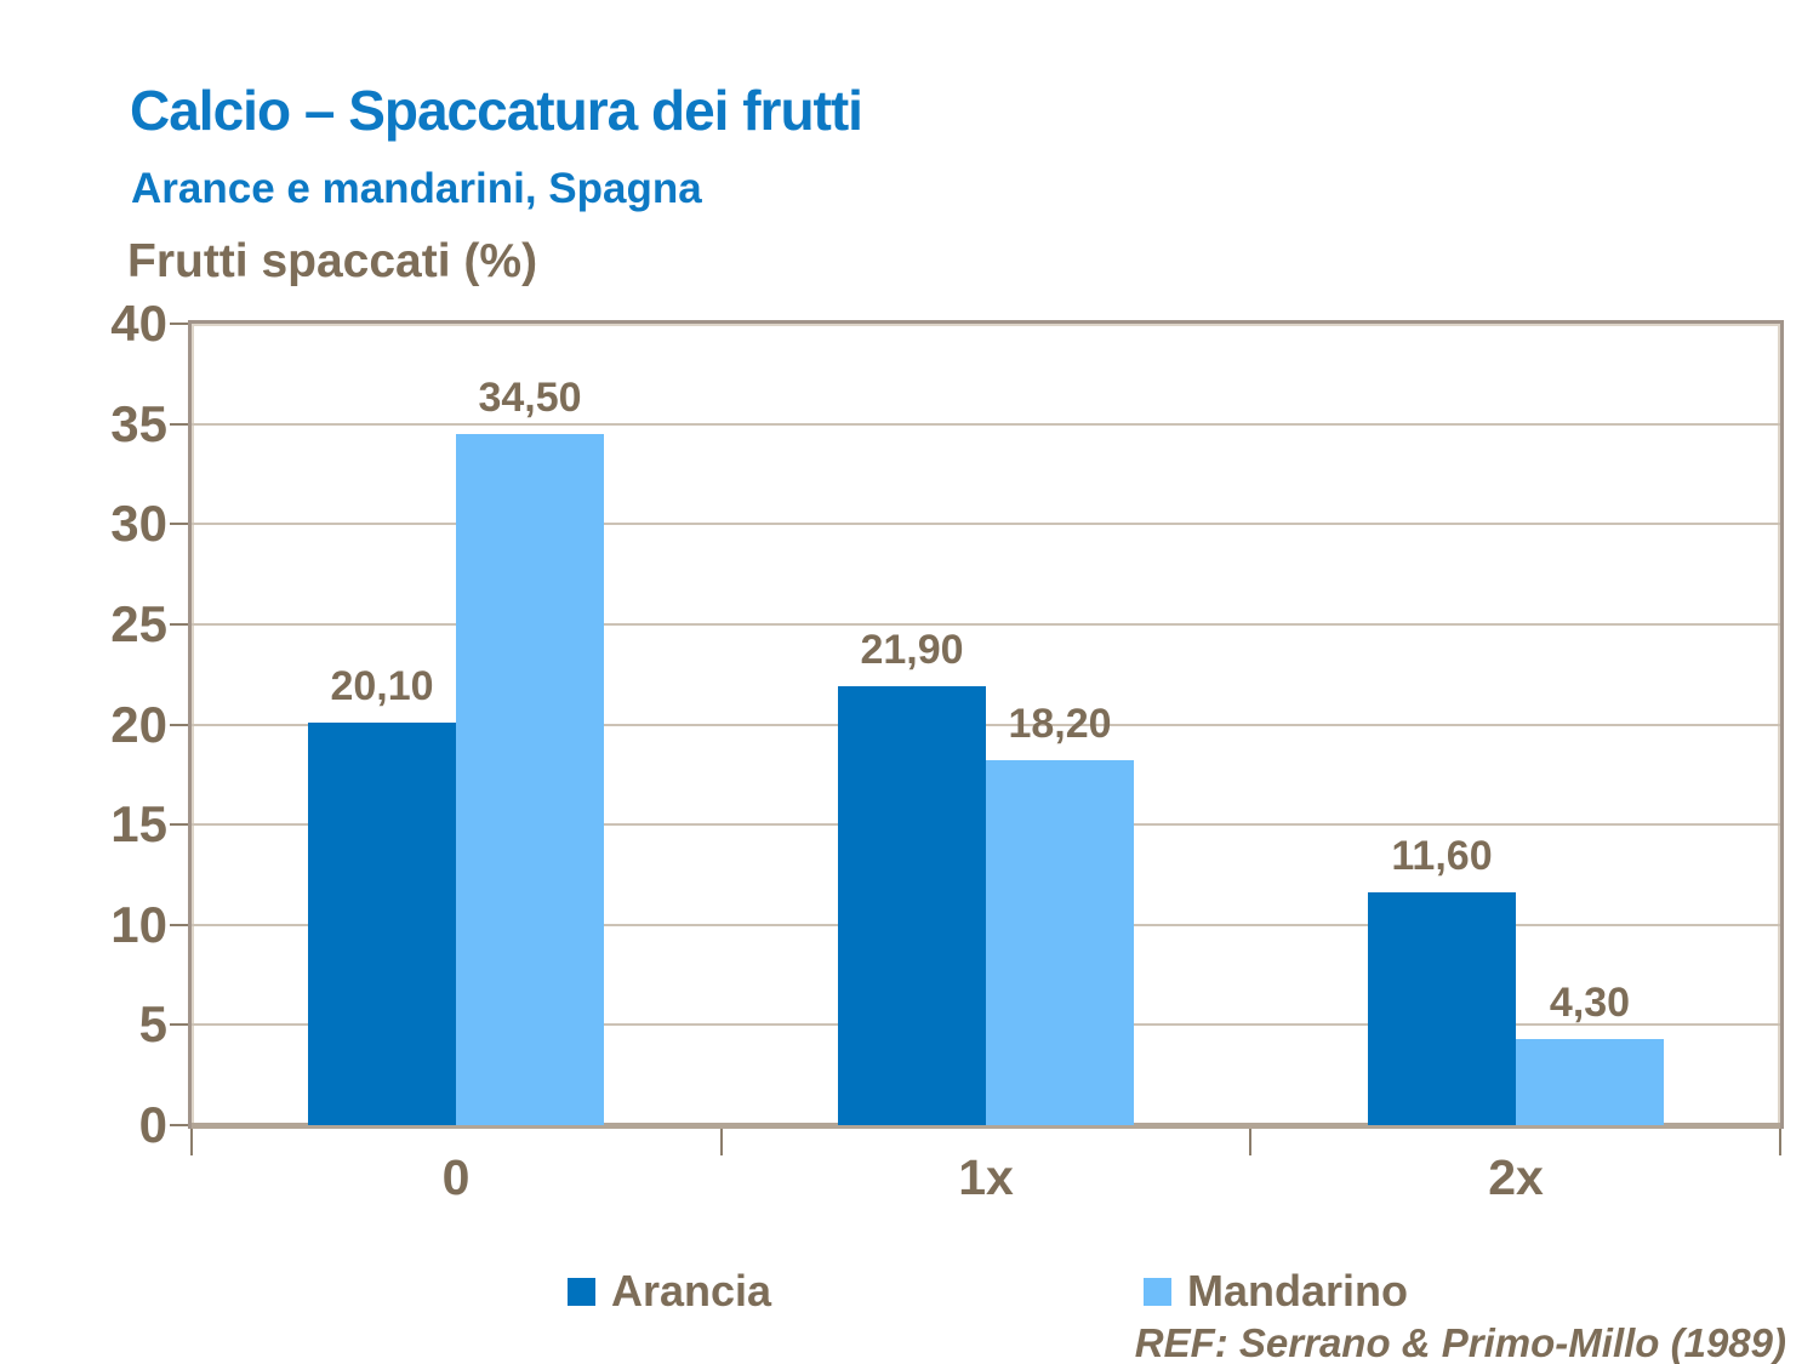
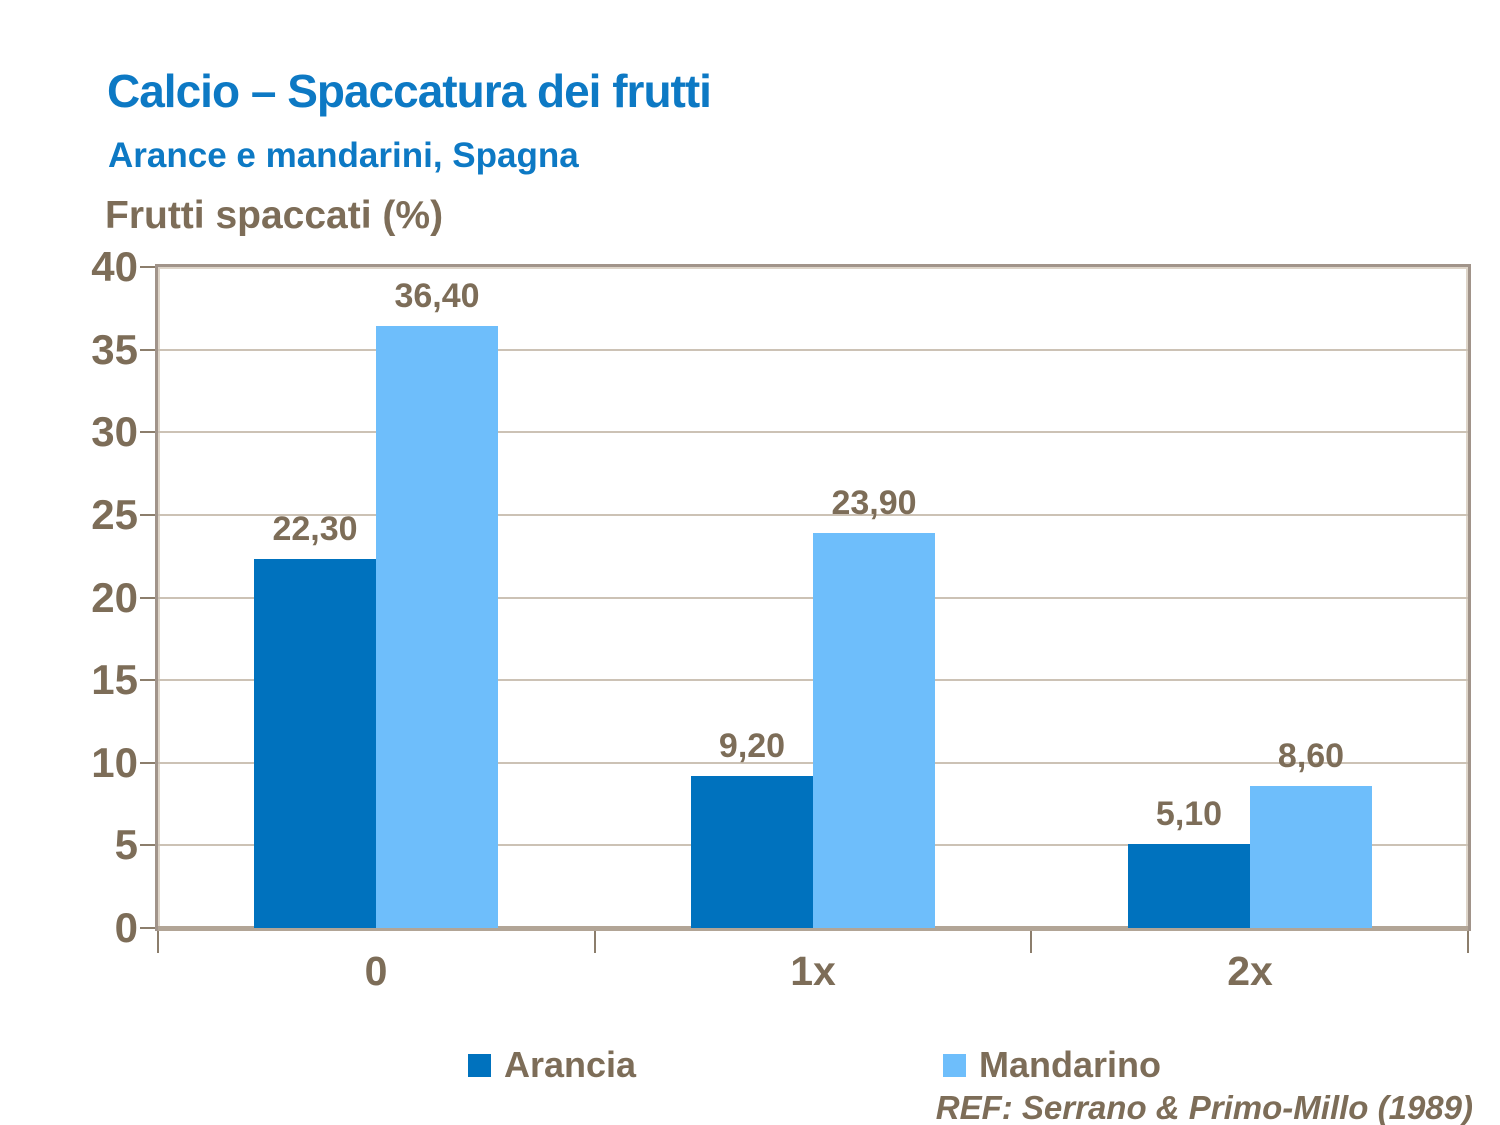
Arancia/0: 20,10 -> 22,30
Mandarino/0: 34,50 -> 36,40
Arancia/1x: 21,90 -> 9,20
Mandarino/1x: 18,20 -> 23,90
Arancia/2x: 11,60 -> 5,10
Mandarino/2x: 4,30 -> 8,60
